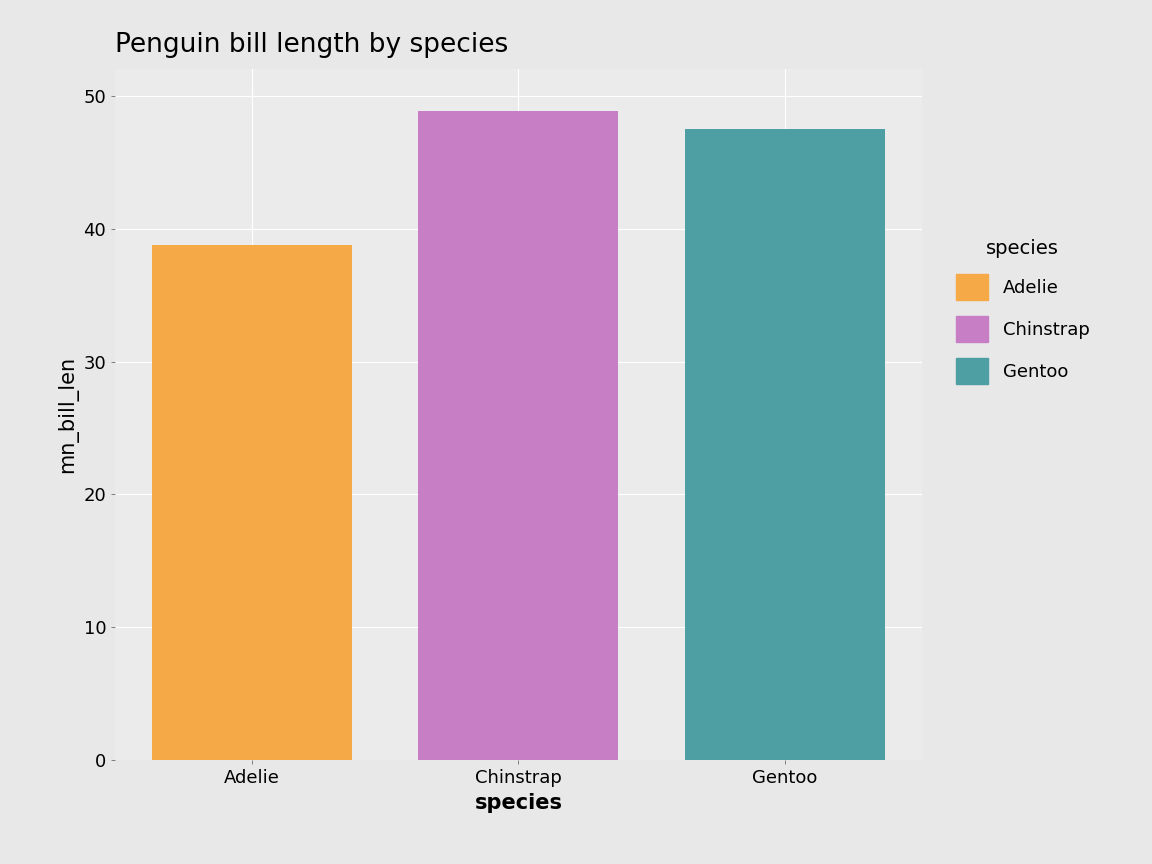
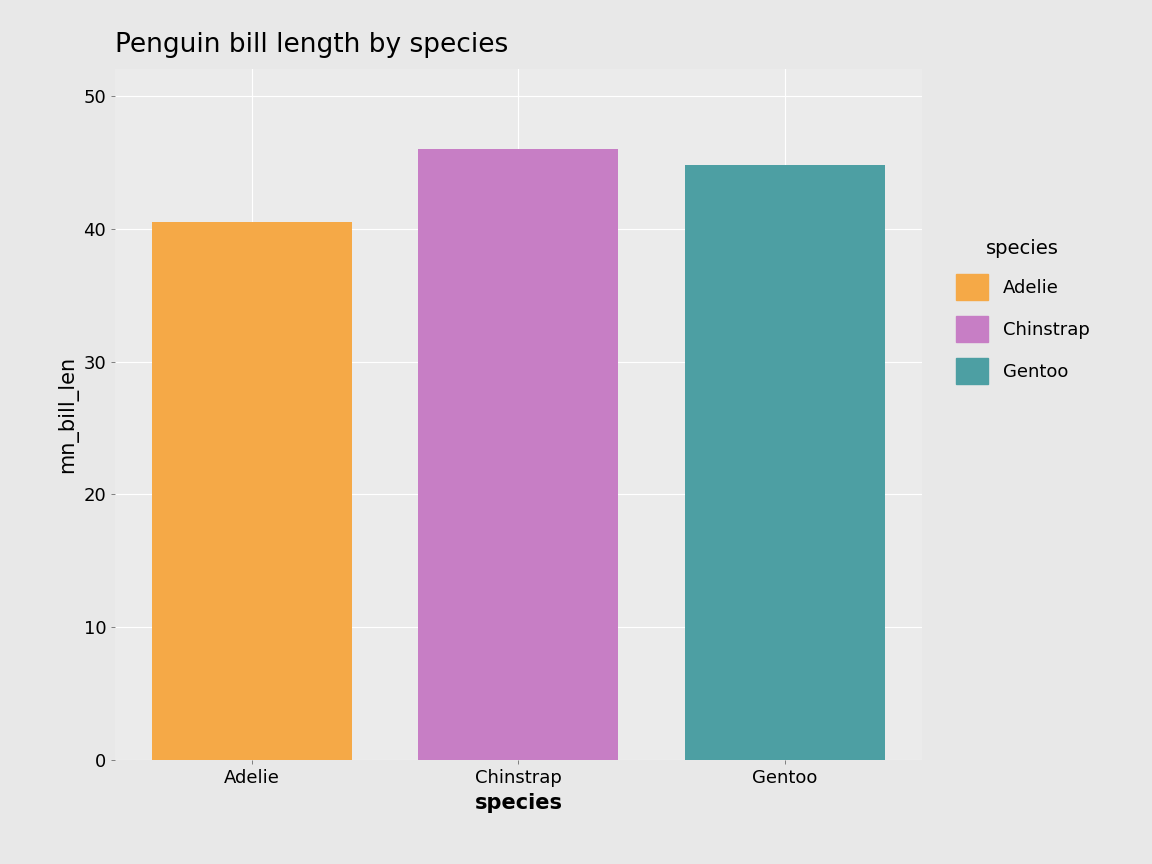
Adelie: 38.8 -> 40.5
Chinstrap: 48.8 -> 46.0
Gentoo: 47.5 -> 44.8
